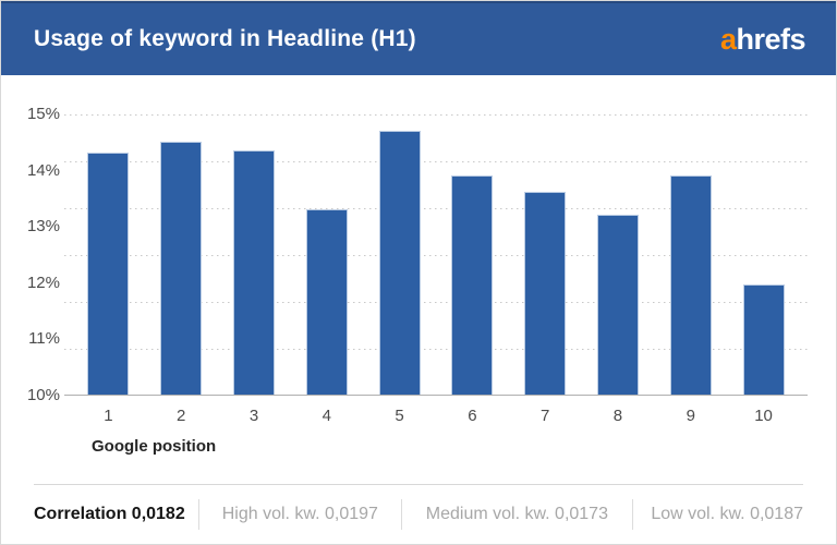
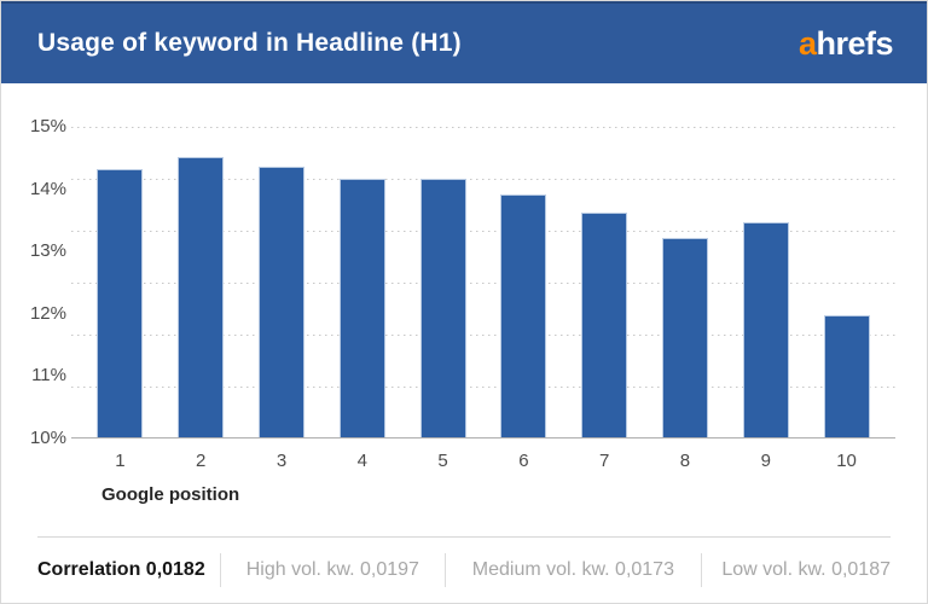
4: 13.3% -> 14.2%
5: 14.7% -> 14.2%
9: 13.9% -> 13.4%
